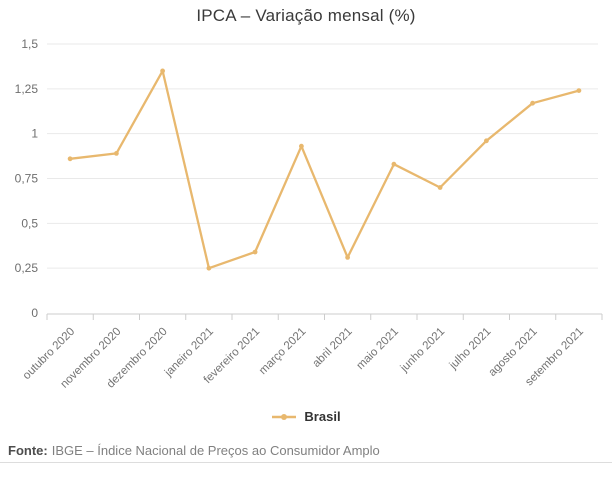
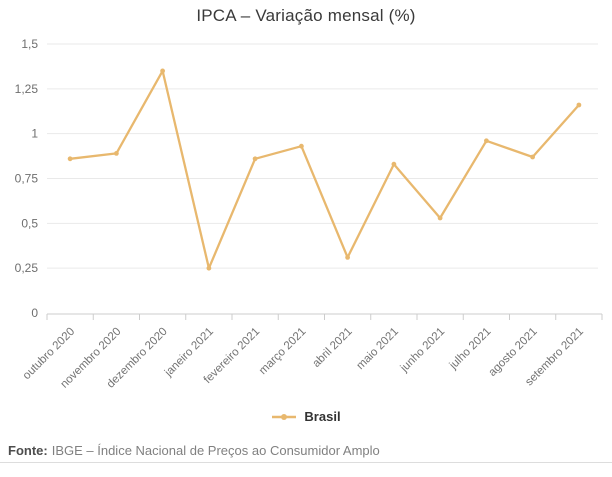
fevereiro 2021: 0,34 -> 0,86
junho 2021: 0,70 -> 0,53
agosto 2021: 1,17 -> 0,87
setembro 2021: 1,24 -> 1,16
